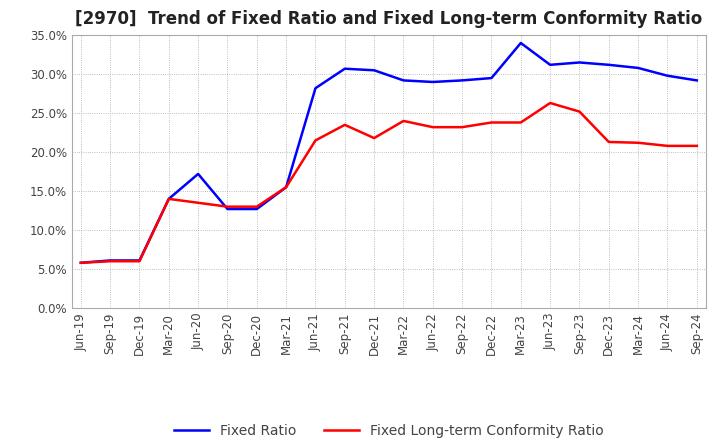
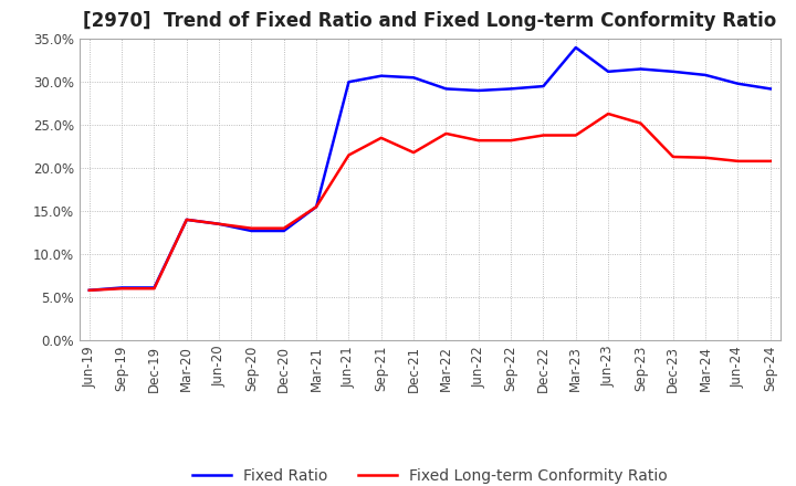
Fixed Ratio/Jun-20: 17.2% -> 13.5%
Fixed Ratio/Jun-21: 28.2% -> 30.0%
